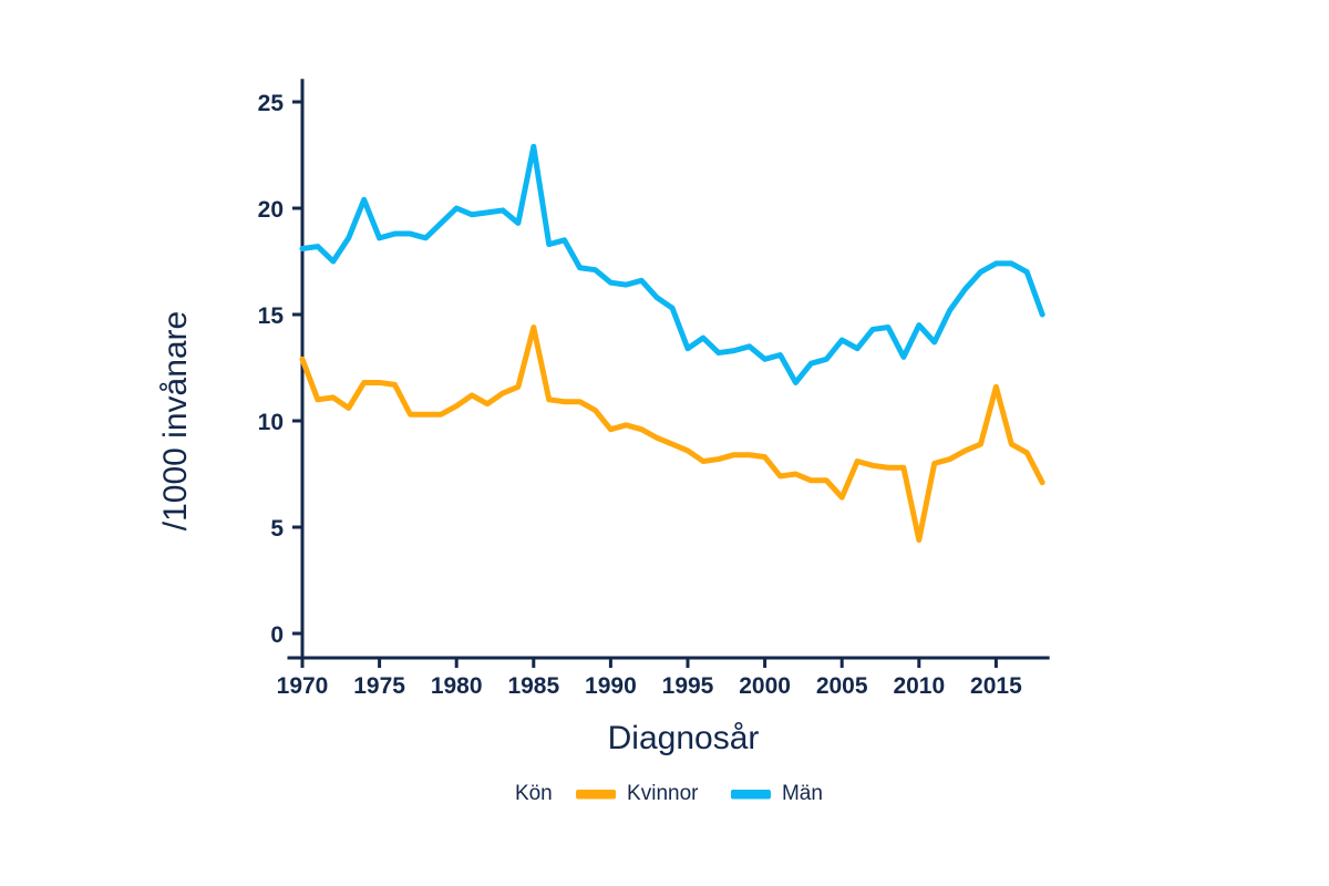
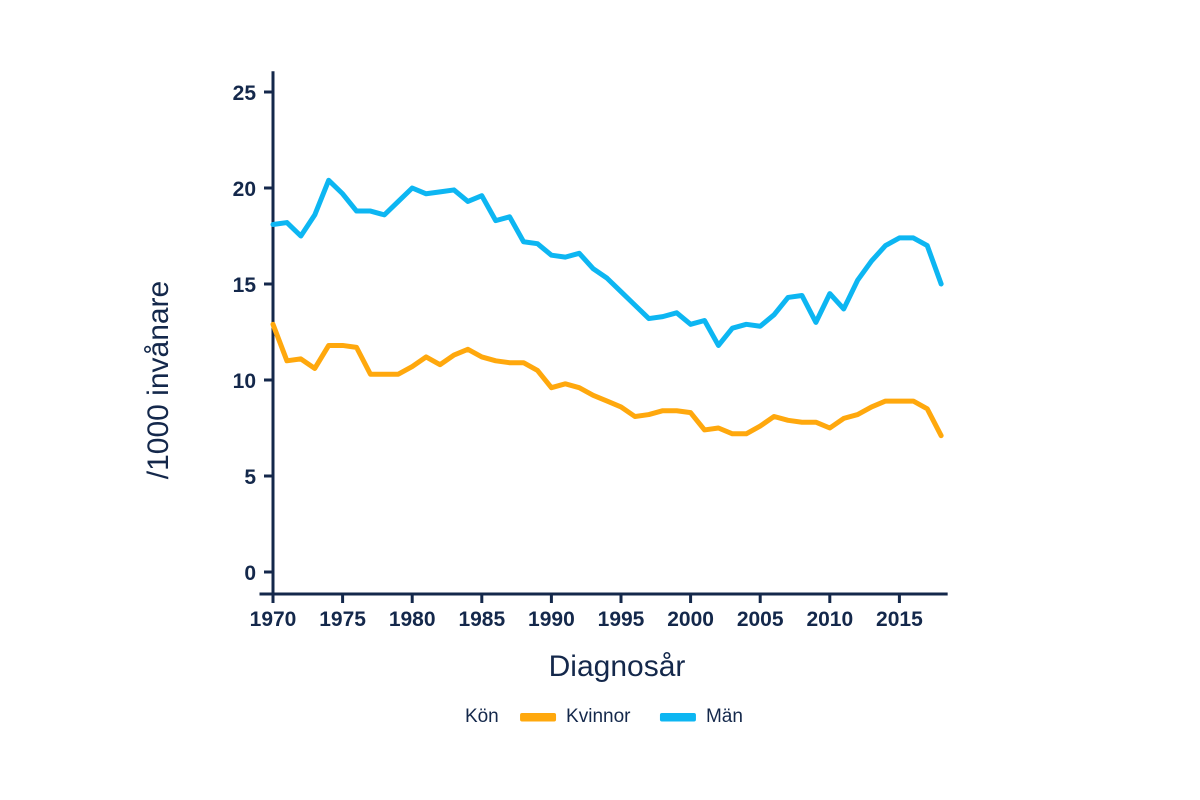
Män/1975: 18.6 -> 19.7
Kvinnor/1985: 14.4 -> 11.2
Män/1985: 22.9 -> 19.6
Män/1995: 13.4 -> 14.6
Kvinnor/2005: 6.4 -> 7.6
Män/2005: 13.8 -> 12.8
Kvinnor/2010: 4.4 -> 7.5
Kvinnor/2015: 11.6 -> 8.9
